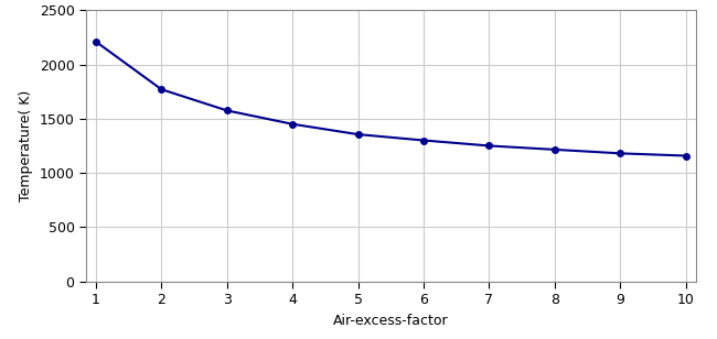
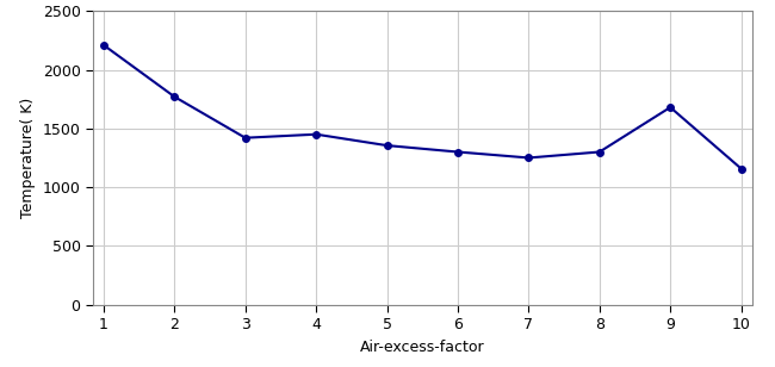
3: 1580 -> 1420
8: 1220 -> 1300
9: 1180 -> 1680
